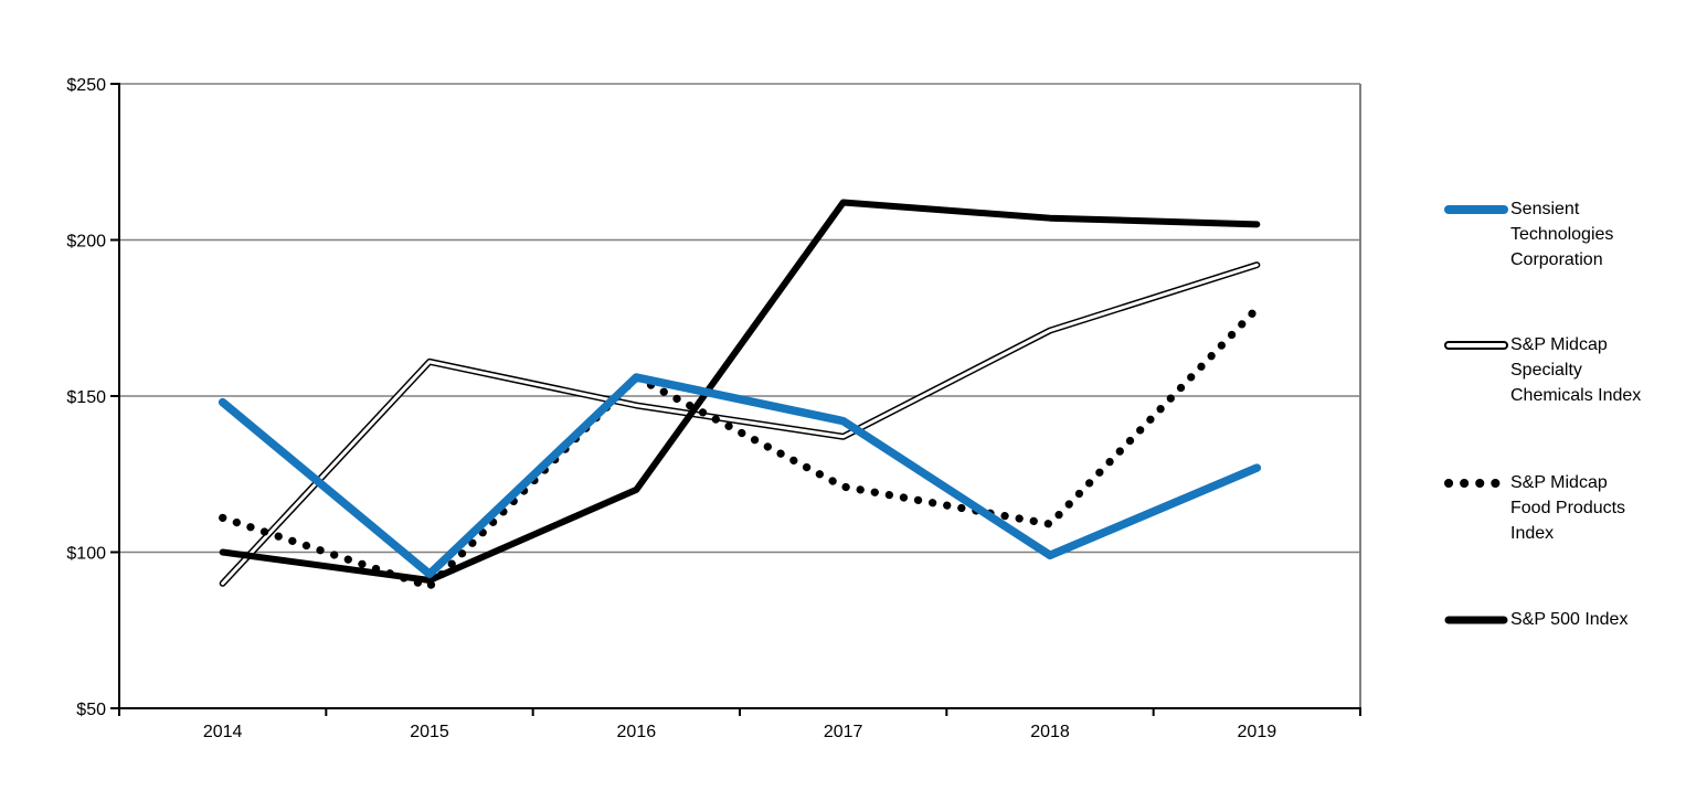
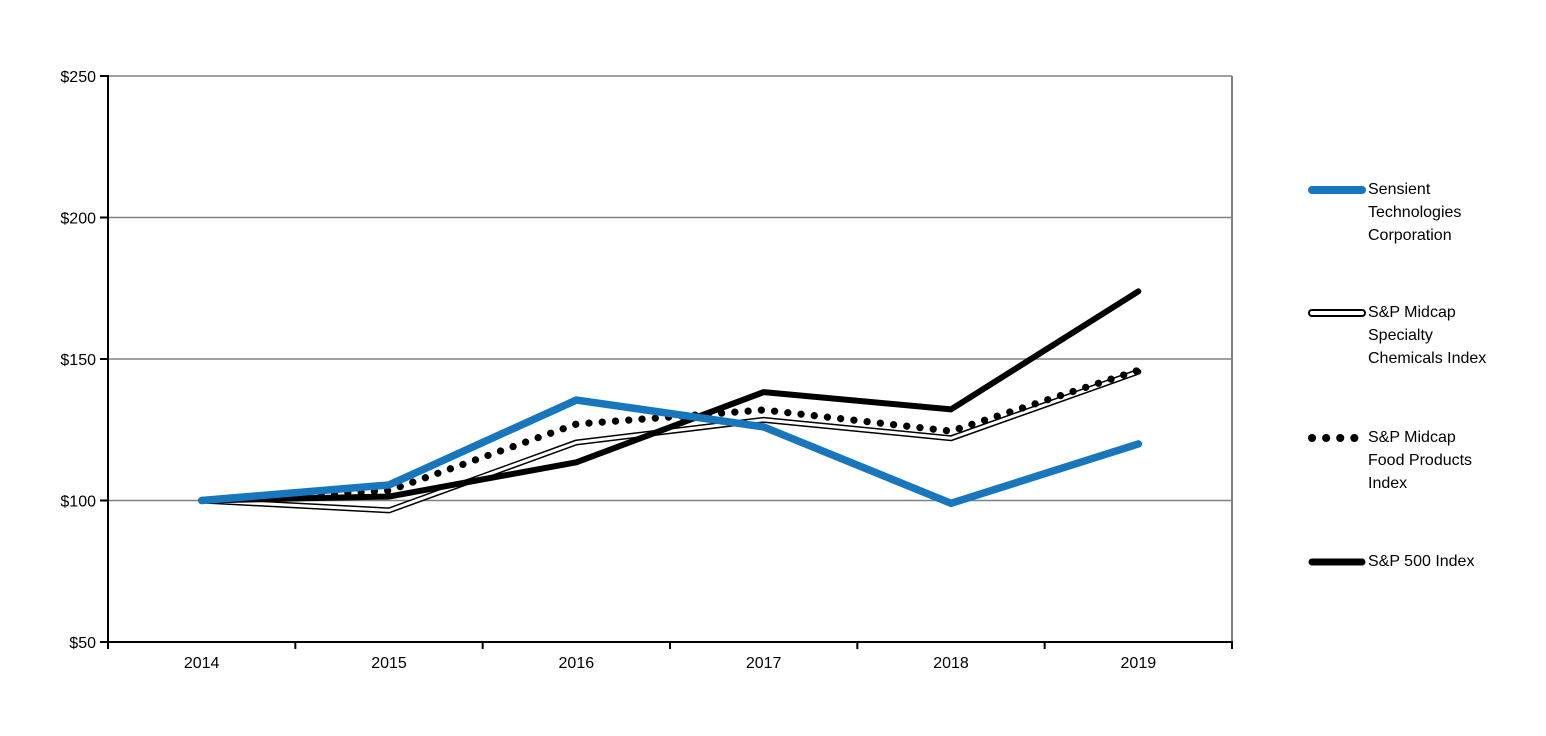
Sensient Technologies Corporation/2014: $148 -> $100
S&P Midcap Specialty Chemicals Index/2014: $90 -> $100
S&P Midcap Food Products Index/2014: $111 -> $100
Sensient Technologies Corporation/2015: $93 -> $106
S&P Midcap Specialty Chemicals Index/2015: $161 -> $96
S&P Midcap Food Products Index/2015: $89 -> $104
S&P 500 Index/2015: $91 -> $101
Sensient Technologies Corporation/2016: $156 -> $136
S&P Midcap Specialty Chemicals Index/2016: $147 -> $120
S&P Midcap Food Products Index/2016: $156 -> $127
S&P 500 Index/2016: $120 -> $114
Sensient Technologies Corporation/2017: $142 -> $126
S&P Midcap Specialty Chemicals Index/2017: $137 -> $128
S&P Midcap Food Products Index/2017: $121 -> $132
S&P 500 Index/2017: $212 -> $138
S&P Midcap Specialty Chemicals Index/2018: $171 -> $122
S&P Midcap Food Products Index/2018: $109 -> $124
S&P 500 Index/2018: $207 -> $132
Sensient Technologies Corporation/2019: $127 -> $120
S&P Midcap Specialty Chemicals Index/2019: $192 -> $146
S&P Midcap Food Products Index/2019: $178 -> $146
S&P 500 Index/2019: $205 -> $174
